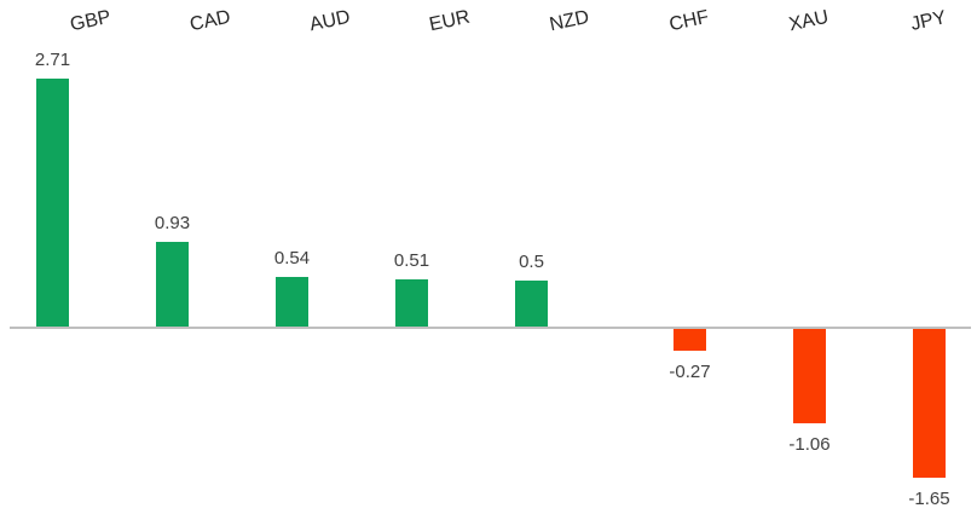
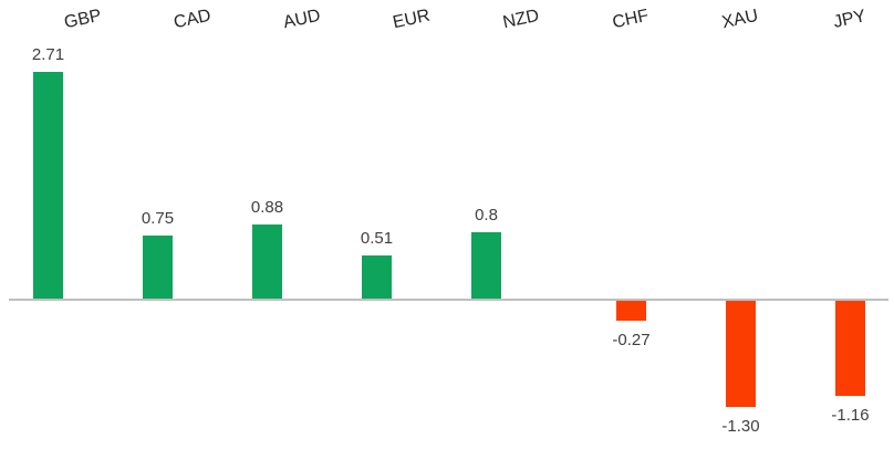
CAD: 0.93 -> 0.75
AUD: 0.54 -> 0.88
NZD: 0.5 -> 0.8
XAU: -1.06 -> -1.30
JPY: -1.65 -> -1.16
